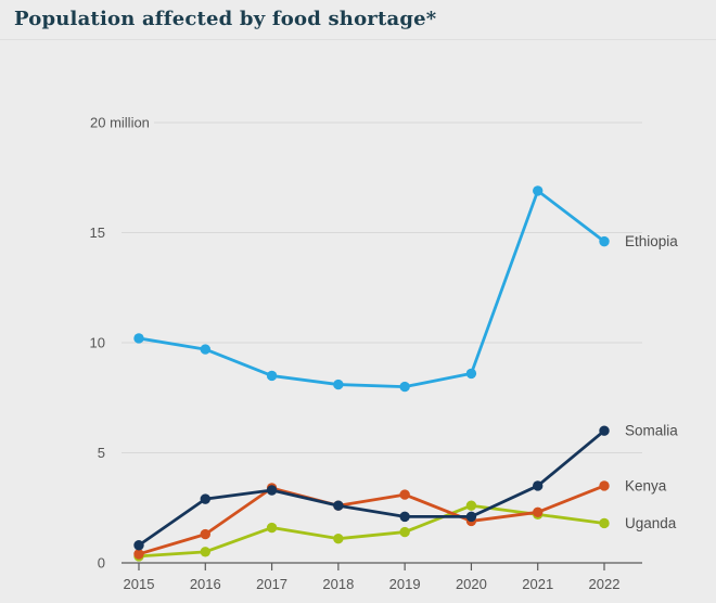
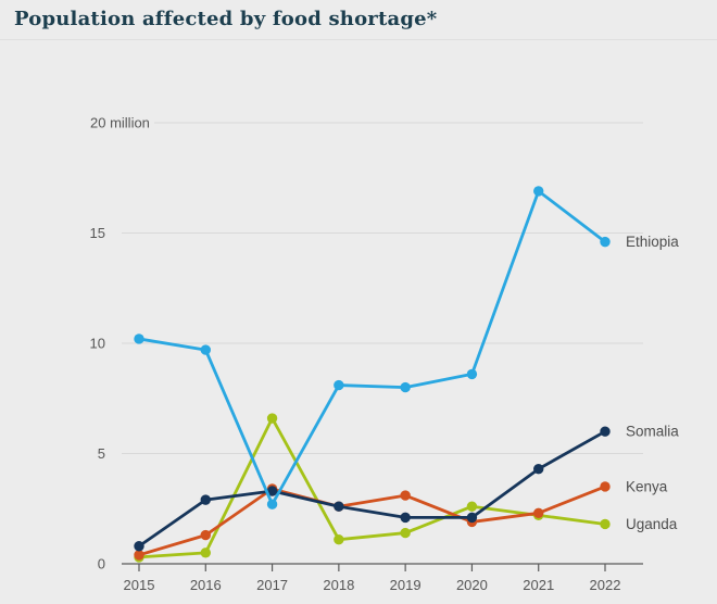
Ethiopia/2017: 8.5 -> 2.7
Uganda/2017: 1.6 -> 6.6
Somalia/2021: 3.5 -> 4.3
